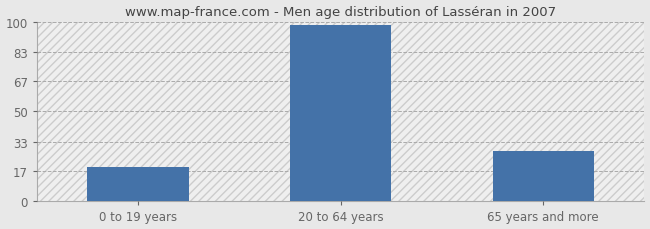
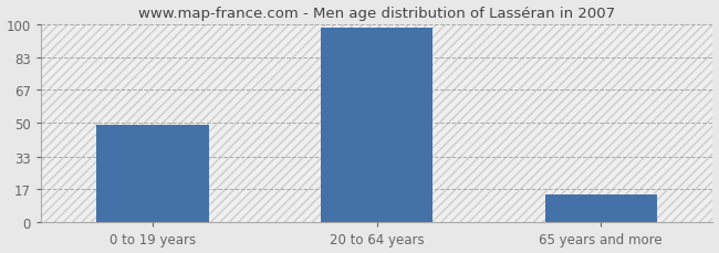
0 to 19 years: 19 -> 49
65 years and more: 28 -> 14
